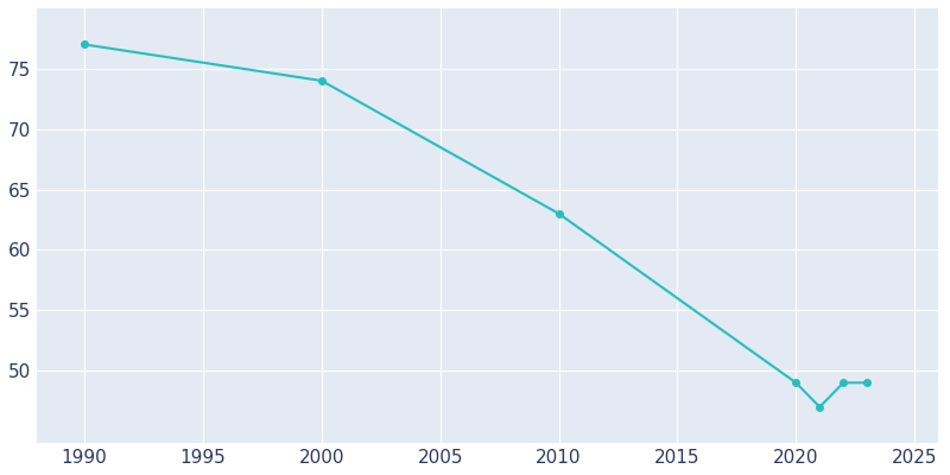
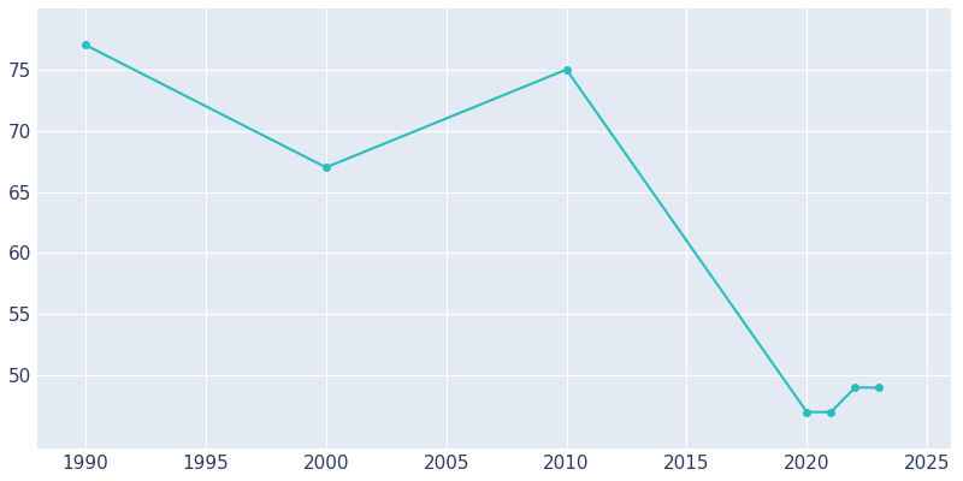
2000: 74 -> 67
2010: 63 -> 75
2020: 49 -> 47
